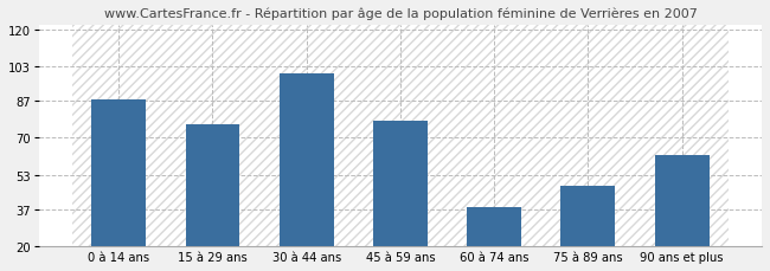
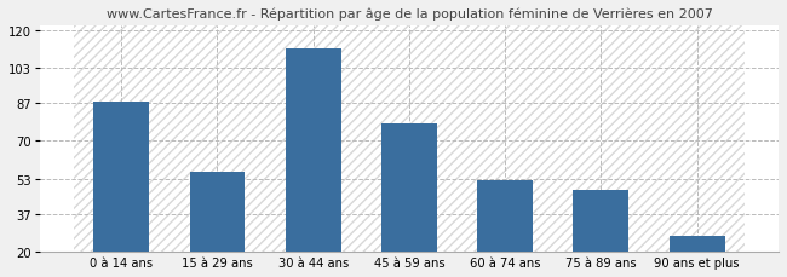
15 à 29 ans: 76 -> 56
30 à 44 ans: 100 -> 112
60 à 74 ans: 38 -> 52
90 ans et plus: 62 -> 27
